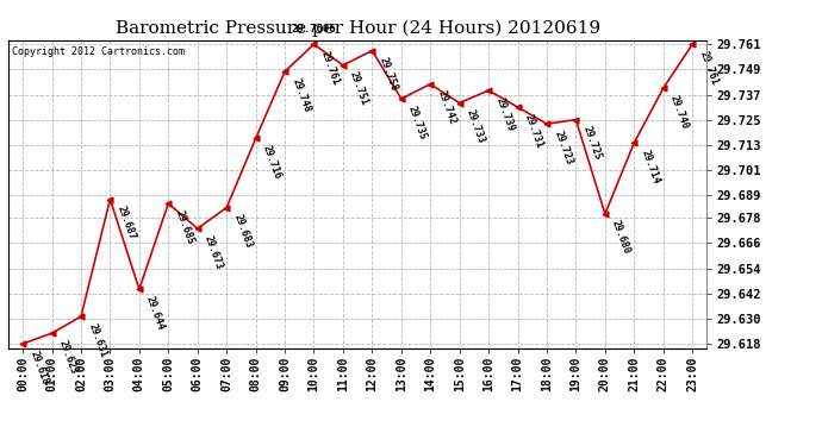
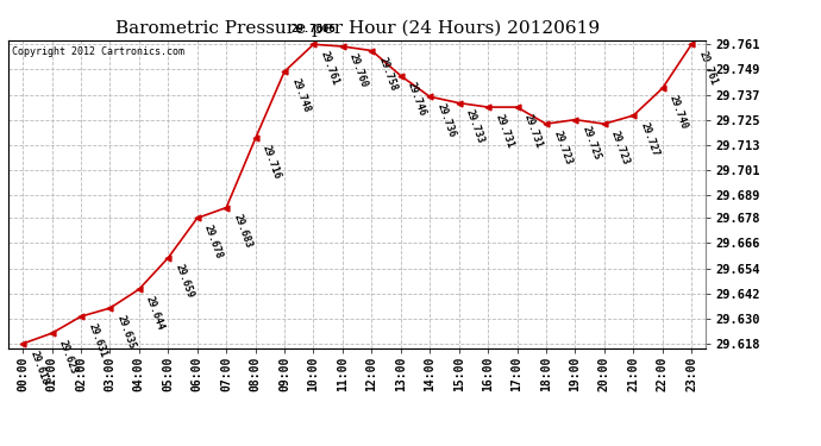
03:00: 29.687 -> 29.635
05:00: 29.685 -> 29.659
06:00: 29.673 -> 29.678
11:00: 29.751 -> 29.760
13:00: 29.735 -> 29.746
14:00: 29.742 -> 29.736
16:00: 29.739 -> 29.731
20:00: 29.680 -> 29.723
21:00: 29.714 -> 29.727
